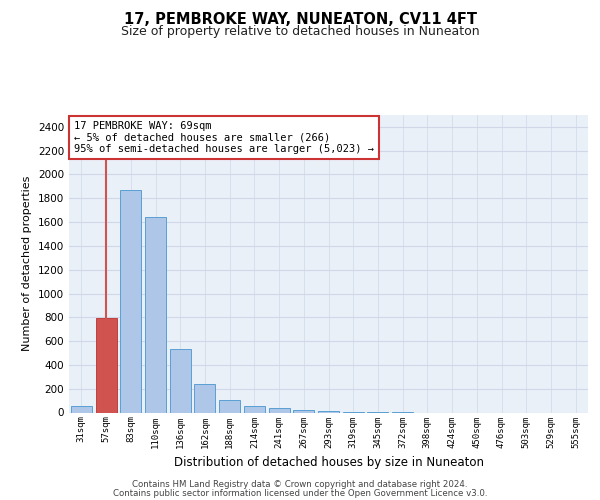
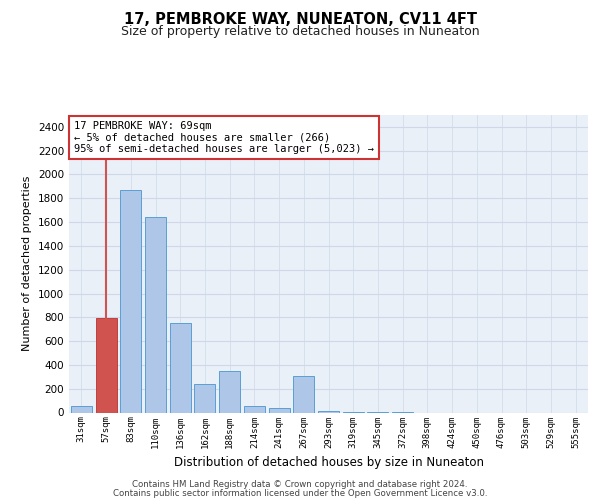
136sqm: 530 -> 750
188sqm: 110 -> 350
267sqm: 20 -> 310
